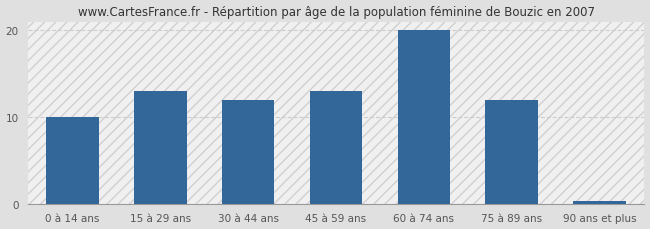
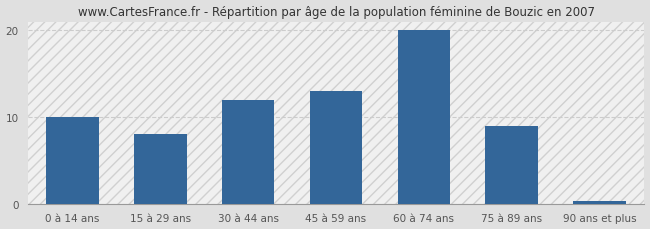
15 à 29 ans: 13.0 -> 8.0
75 à 89 ans: 12.0 -> 9.0
